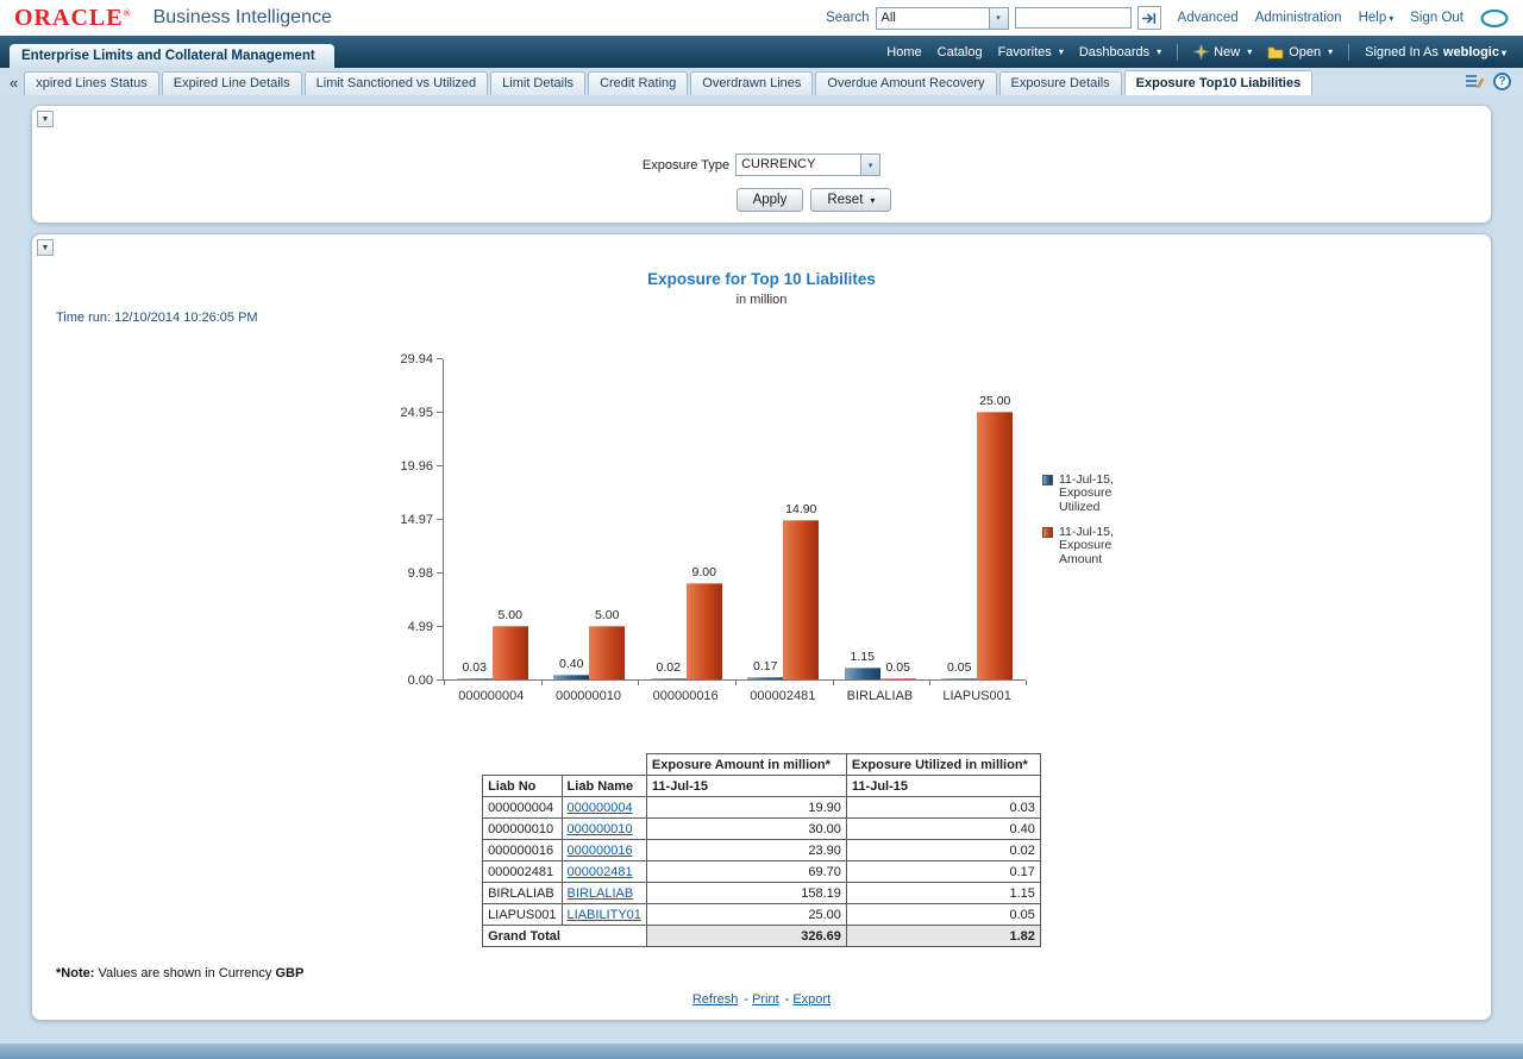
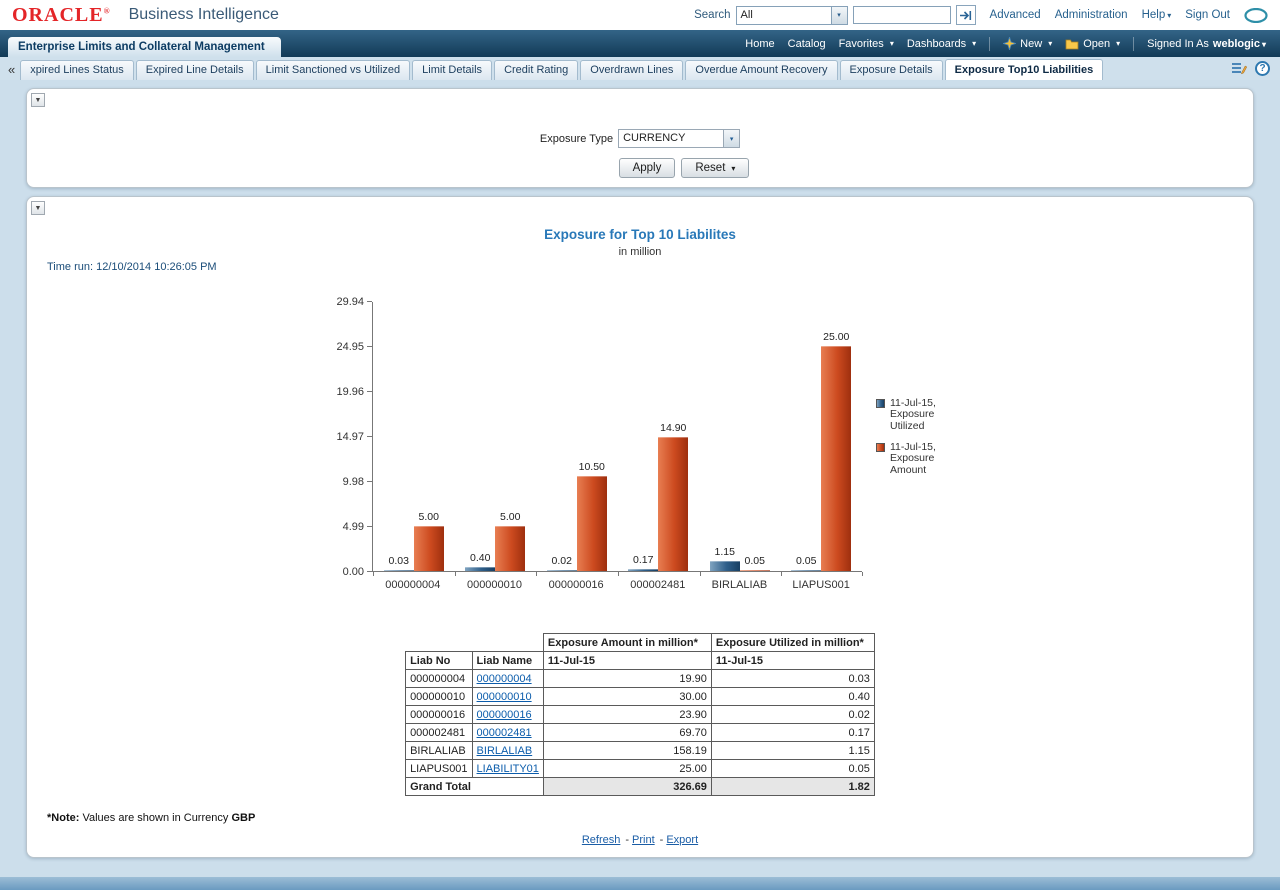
11-Jul-15, Exposure Amount/000000016: 9.00 -> 10.50
